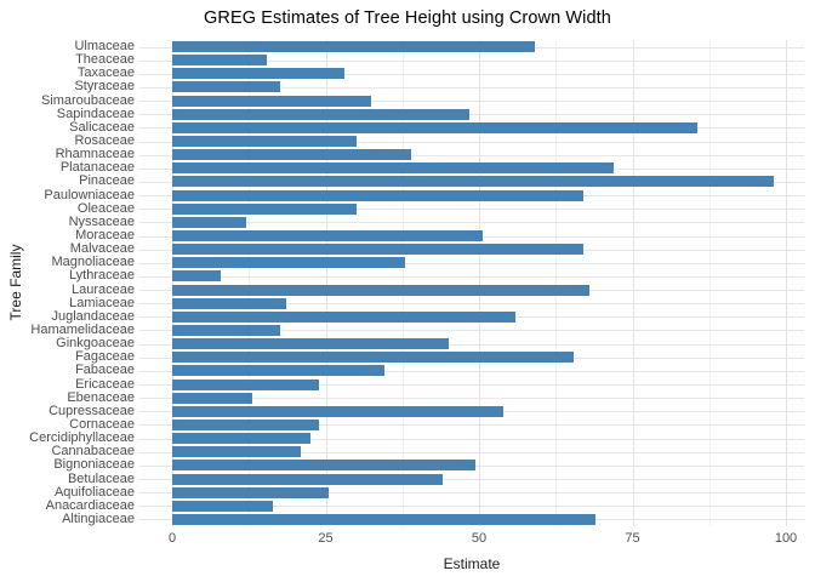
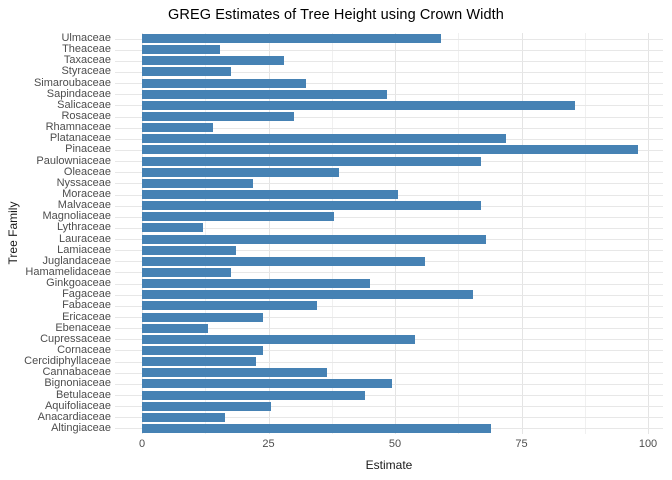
Rhamnaceae: 39 -> 14
Oleaceae: 30 -> 39
Nyssaceae: 12 -> 22
Lythraceae: 8 -> 12
Cannabaceae: 21 -> 36
